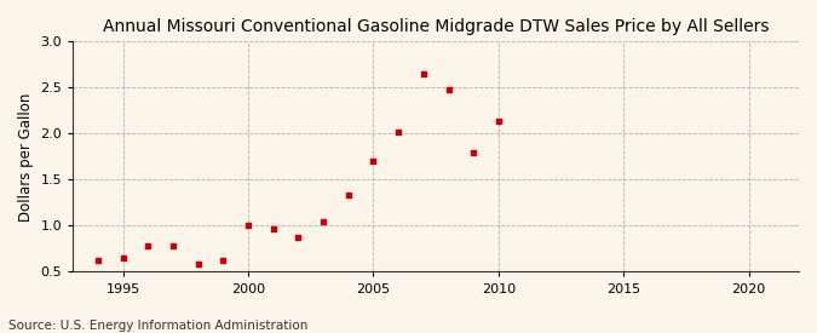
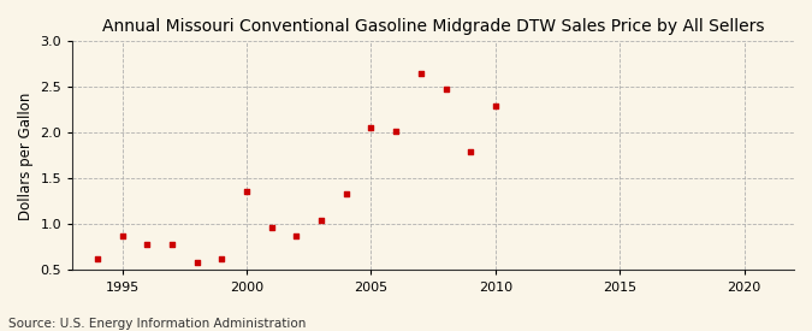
1995: 0.65 -> 0.88
2000: 1.01 -> 1.36
2005: 1.70 -> 2.06
2010: 2.14 -> 2.30
